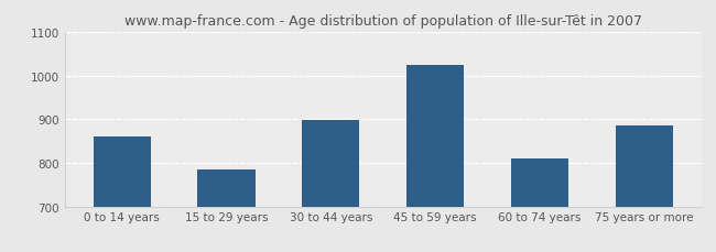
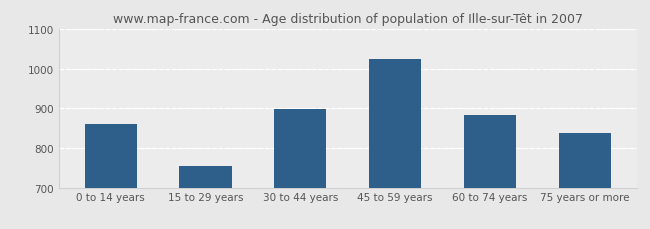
15 to 29 years: 785 -> 755
60 to 74 years: 810 -> 882
75 years or more: 885 -> 837
